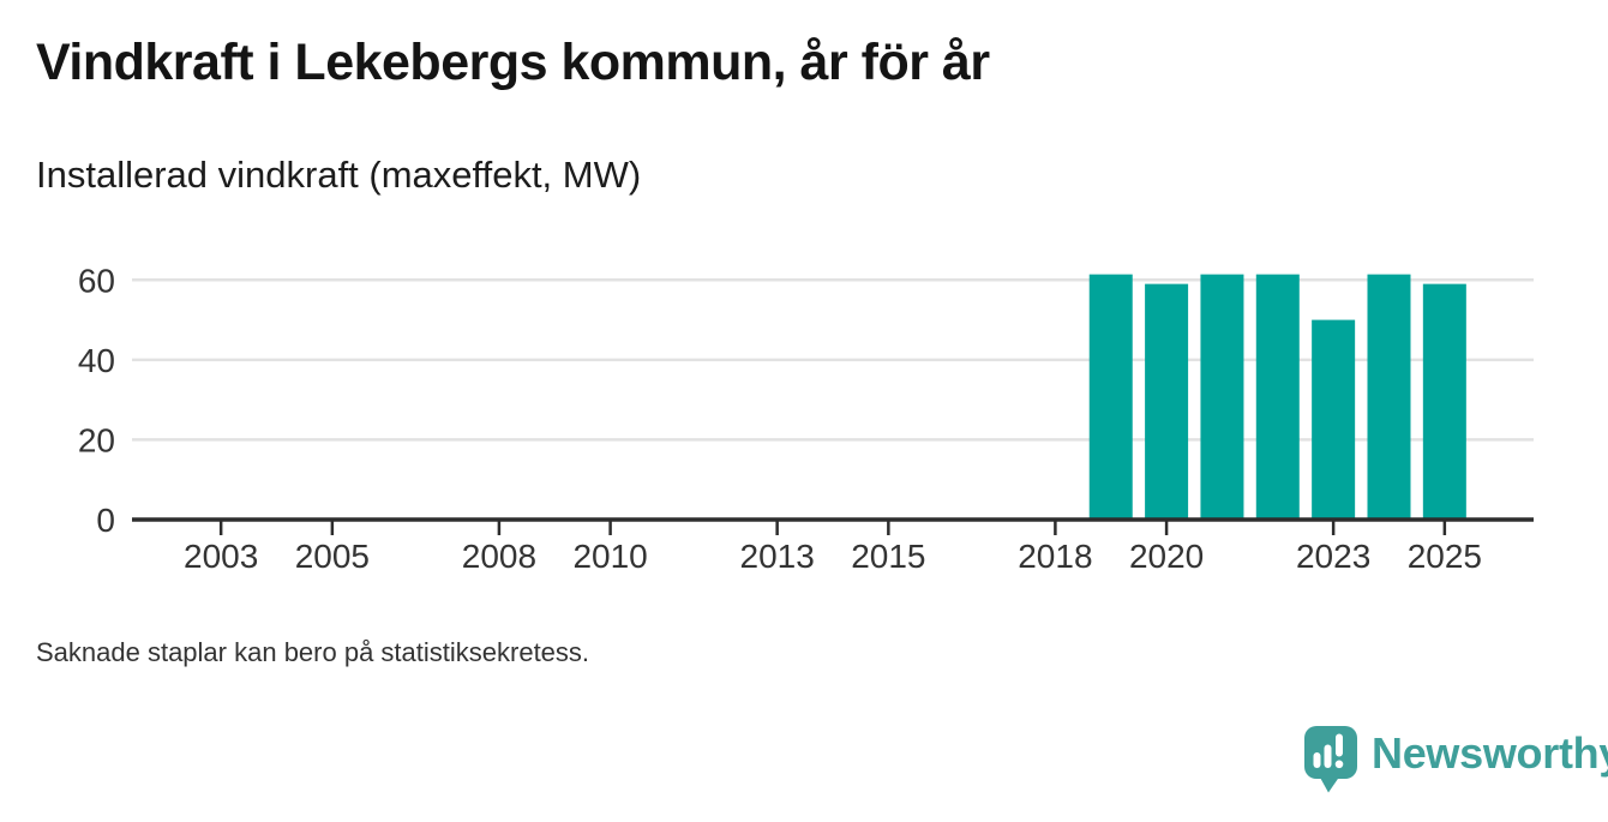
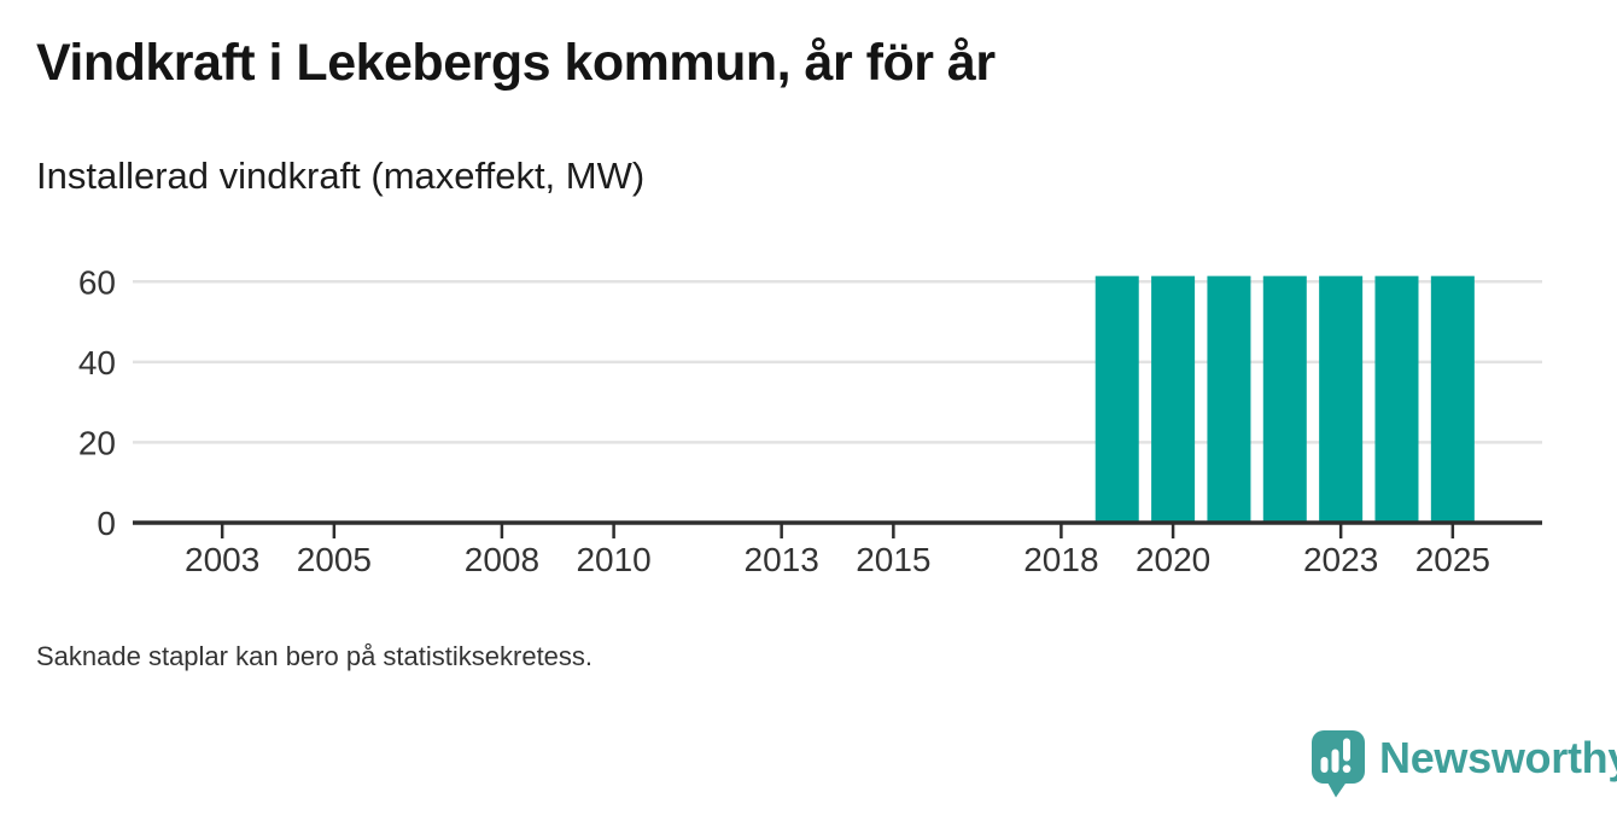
2020: 59 -> 61
2023: 50 -> 61
2025: 59 -> 61
